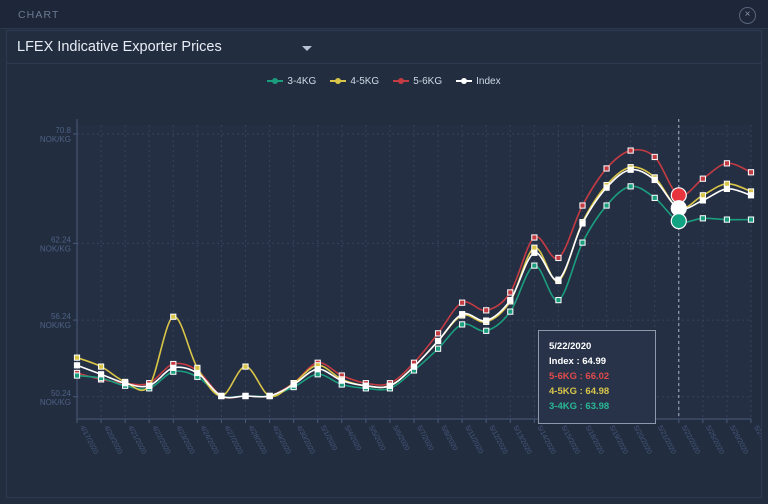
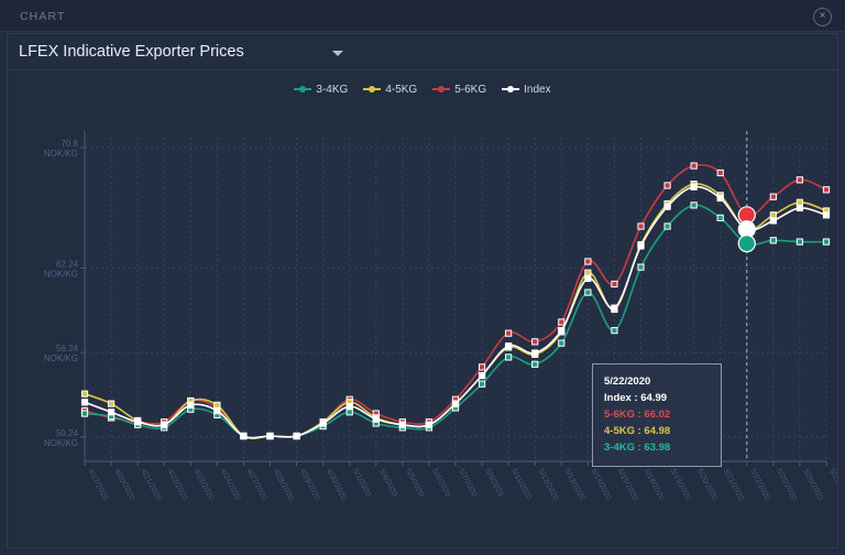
4-5KG/4/23/2020: 56.5 -> 52.8
4-5KG/4/28/2020: 52.6 -> 50.3
